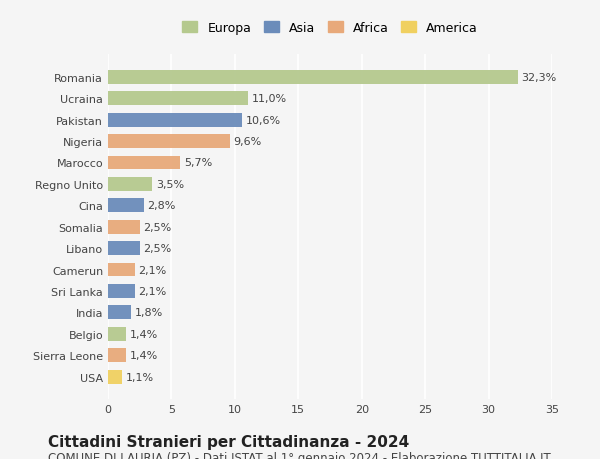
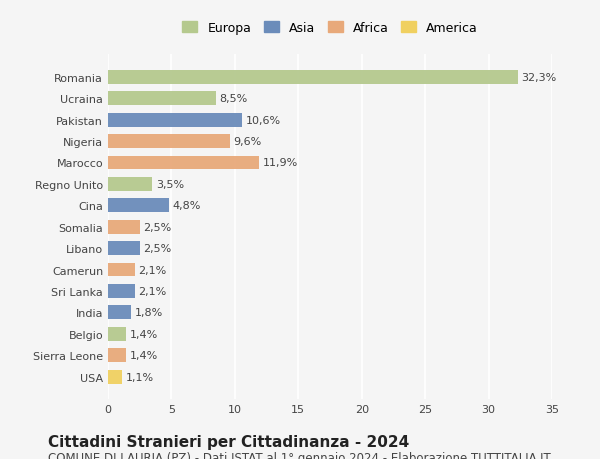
Ucraina: 11,0% -> 8,5%
Marocco: 5,7% -> 11,9%
Cina: 2,8% -> 4,8%
